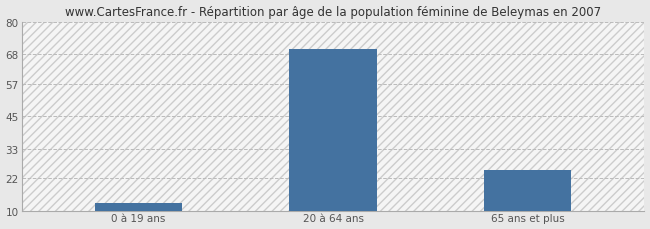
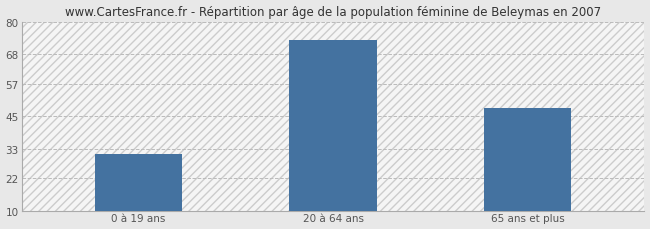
0 à 19 ans: 13 -> 31
20 à 64 ans: 70 -> 73
65 ans et plus: 25 -> 48
